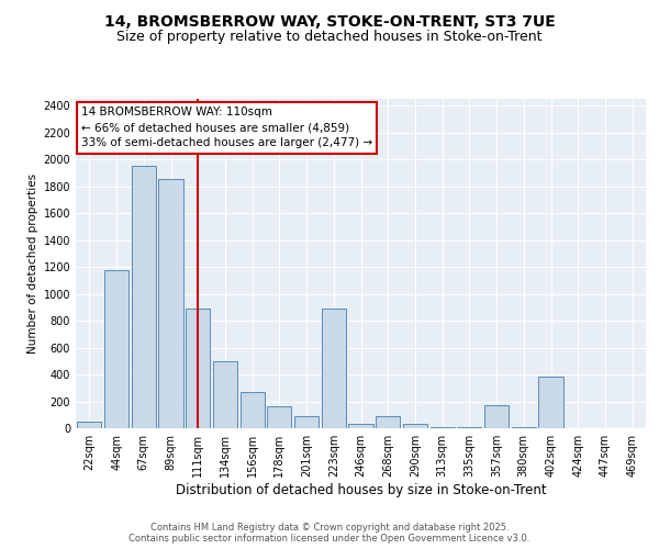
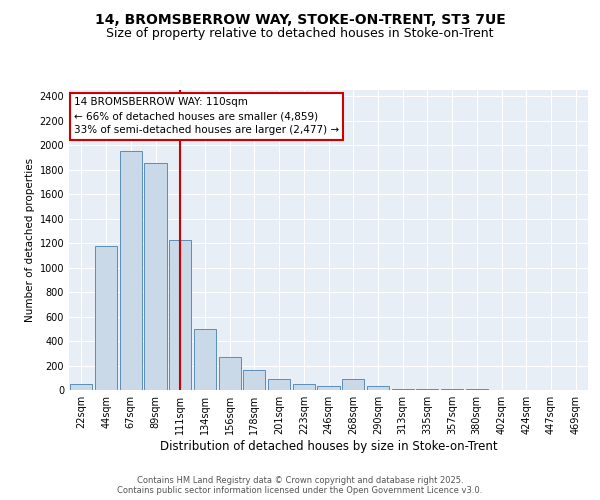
111sqm: 890 -> 1220
223sqm: 890 -> 50
357sqm: 170 -> 0
402sqm: 380 -> 0
